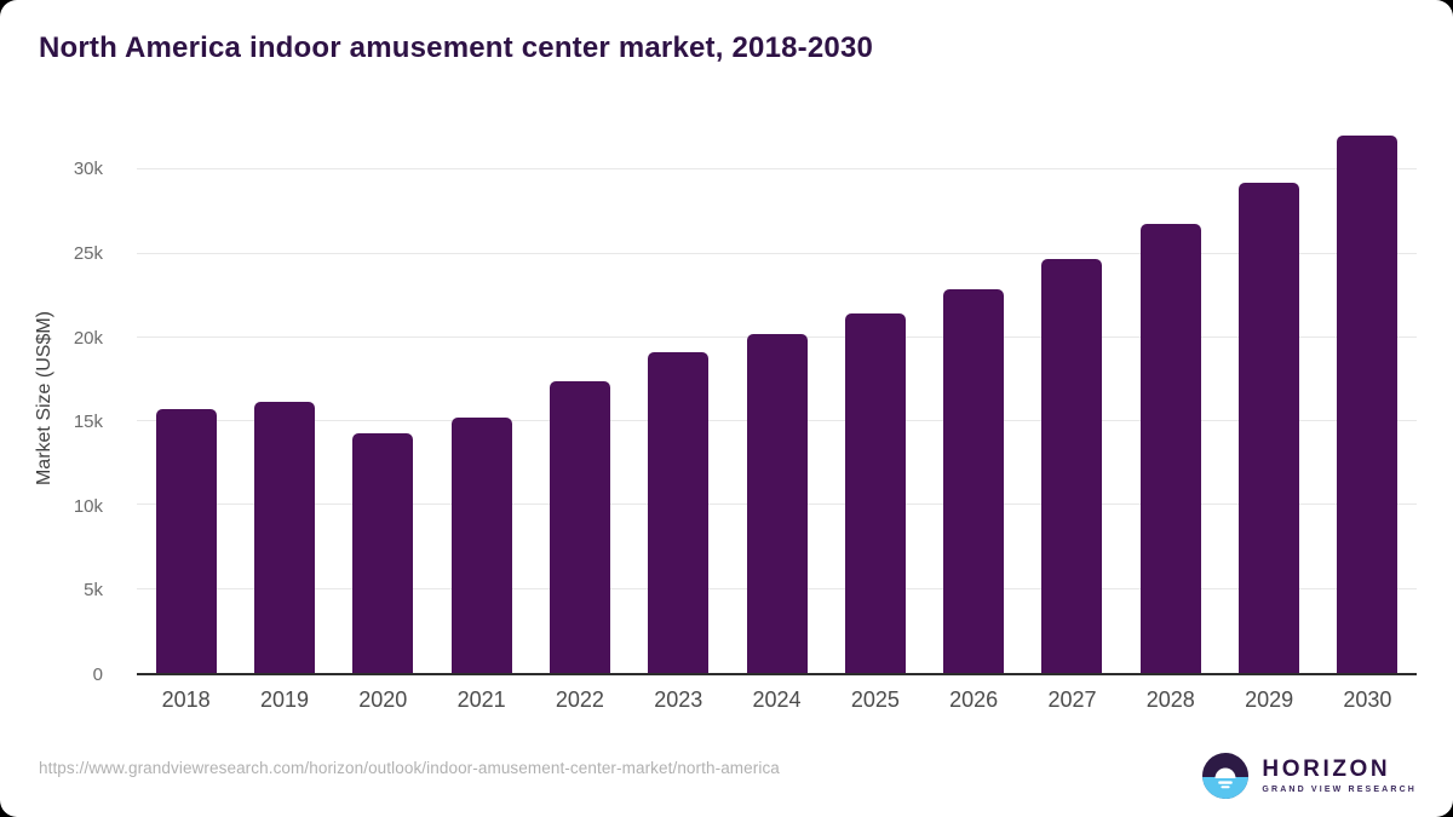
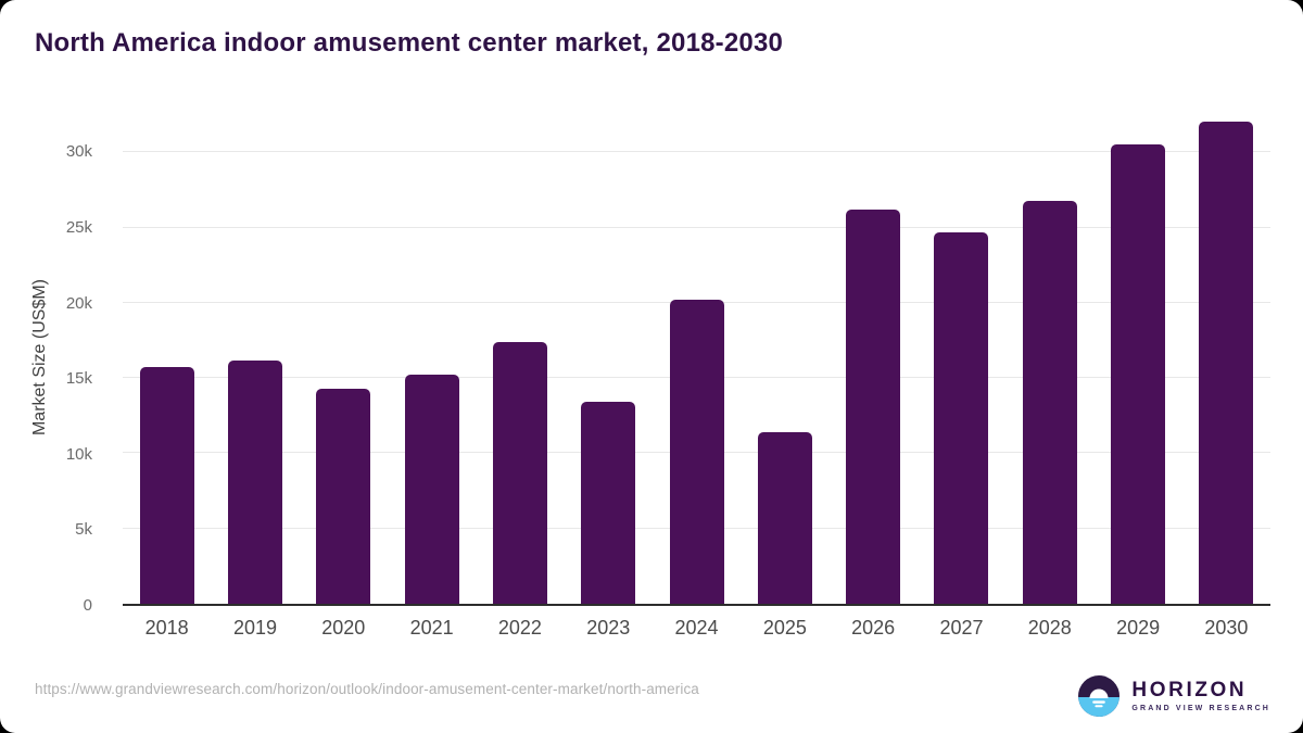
2023: 19.1k -> 13.4k
2025: 21.4k -> 11.4k
2026: 22.9k -> 26.2k
2029: 29.2k -> 30.5k
